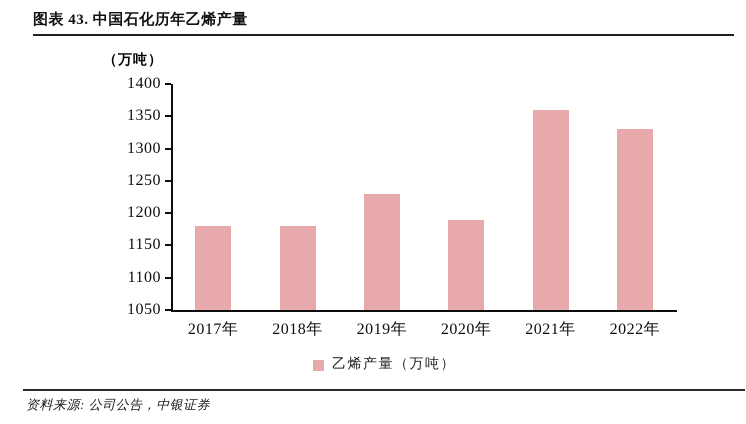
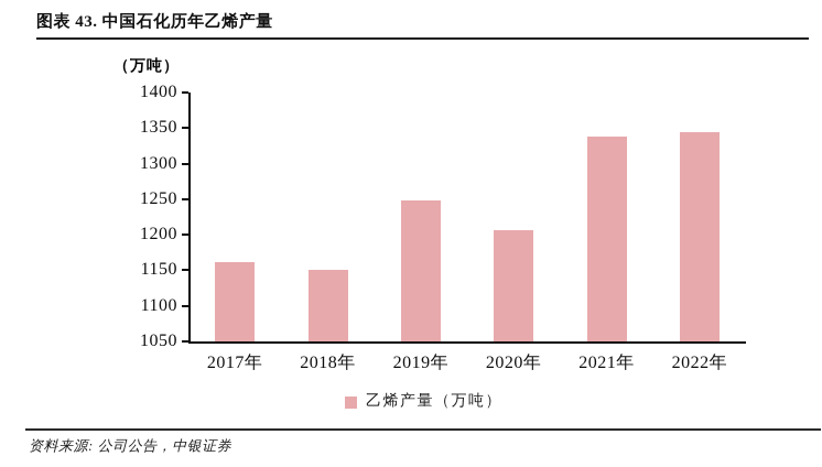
2017年: 1180 -> 1160
2018年: 1180 -> 1150
2019年: 1230 -> 1250
2020年: 1190 -> 1210
2021年: 1360 -> 1340
2022年: 1330 -> 1340
